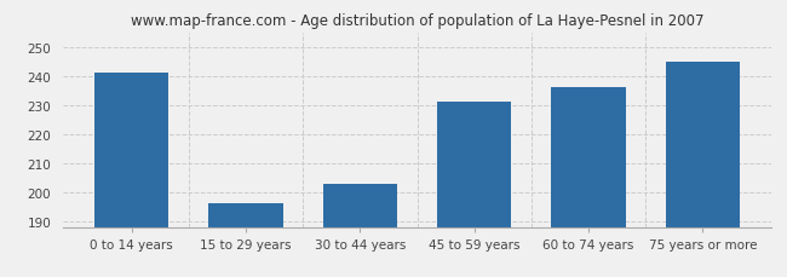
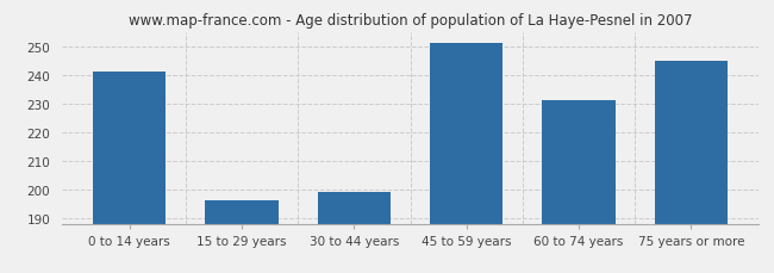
30 to 44 years: 203 -> 199
45 to 59 years: 231 -> 251
60 to 74 years: 236 -> 231
